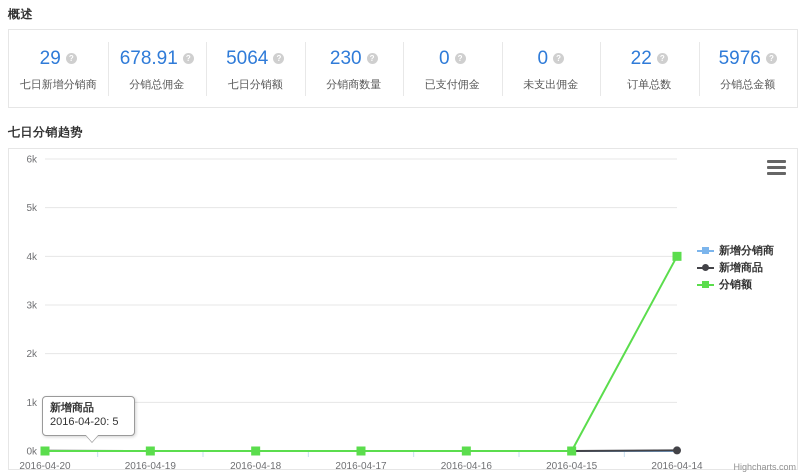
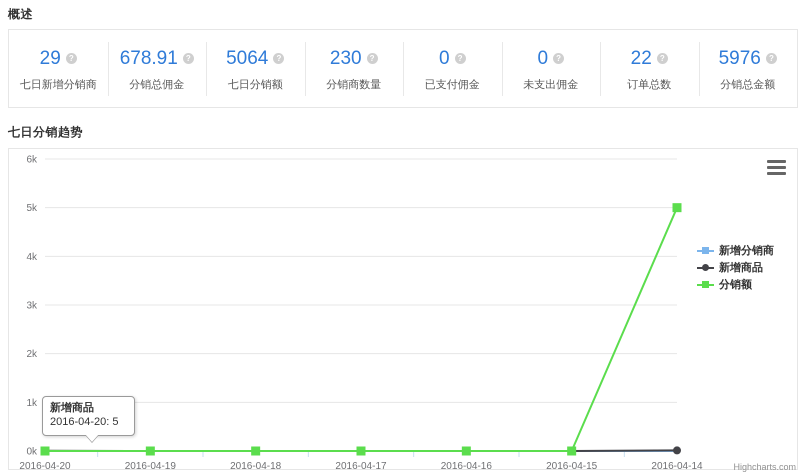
分销额/2016-04-14: 4k -> 5k
